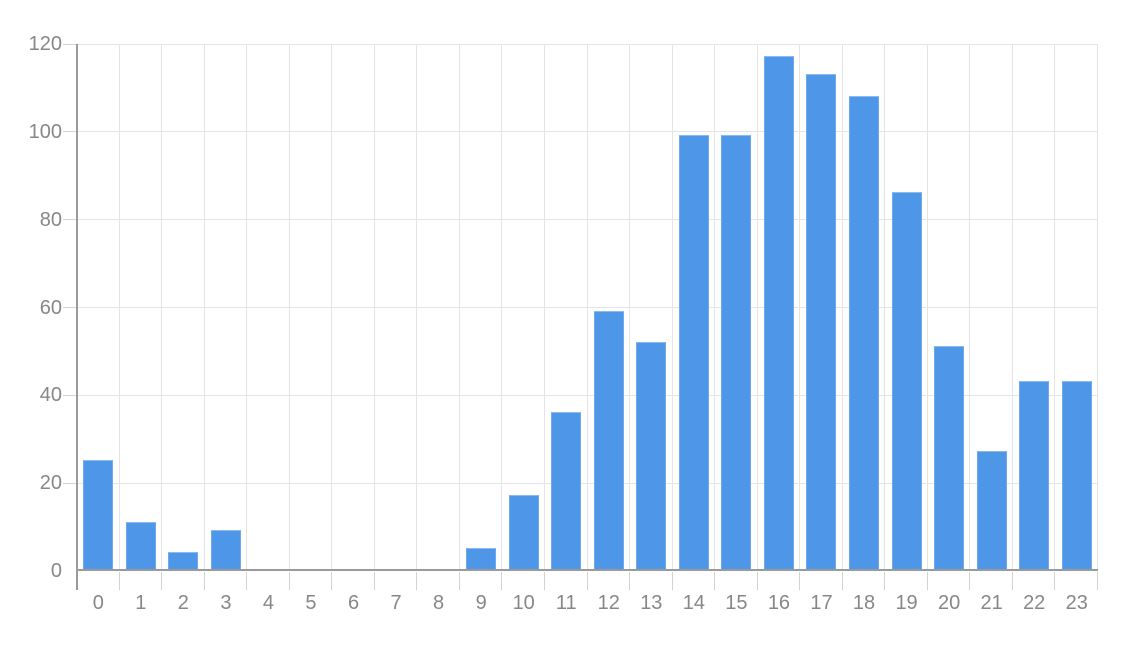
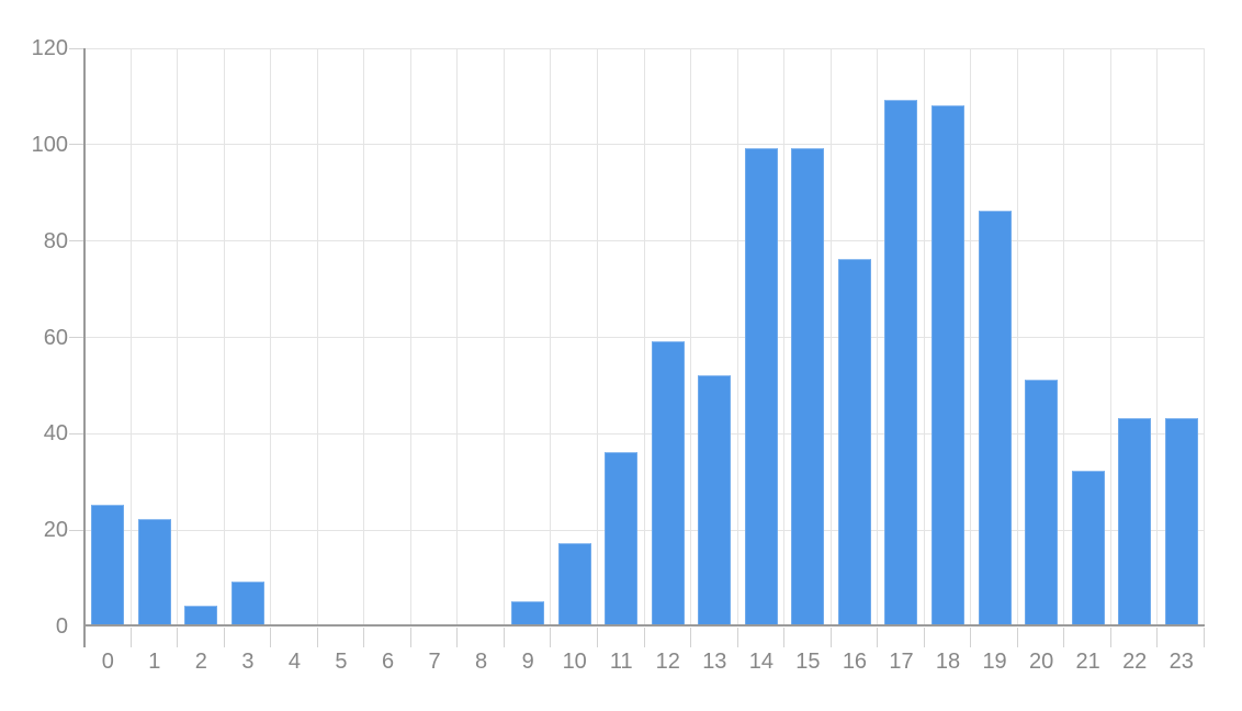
1: 11 -> 22
16: 117 -> 76
17: 113 -> 109
21: 27 -> 32
